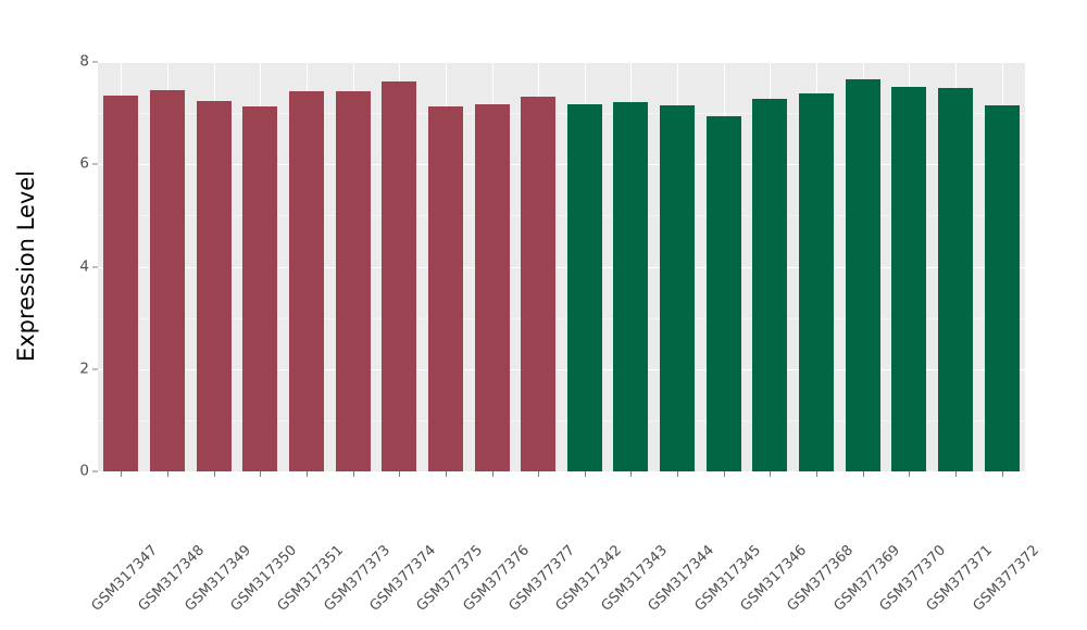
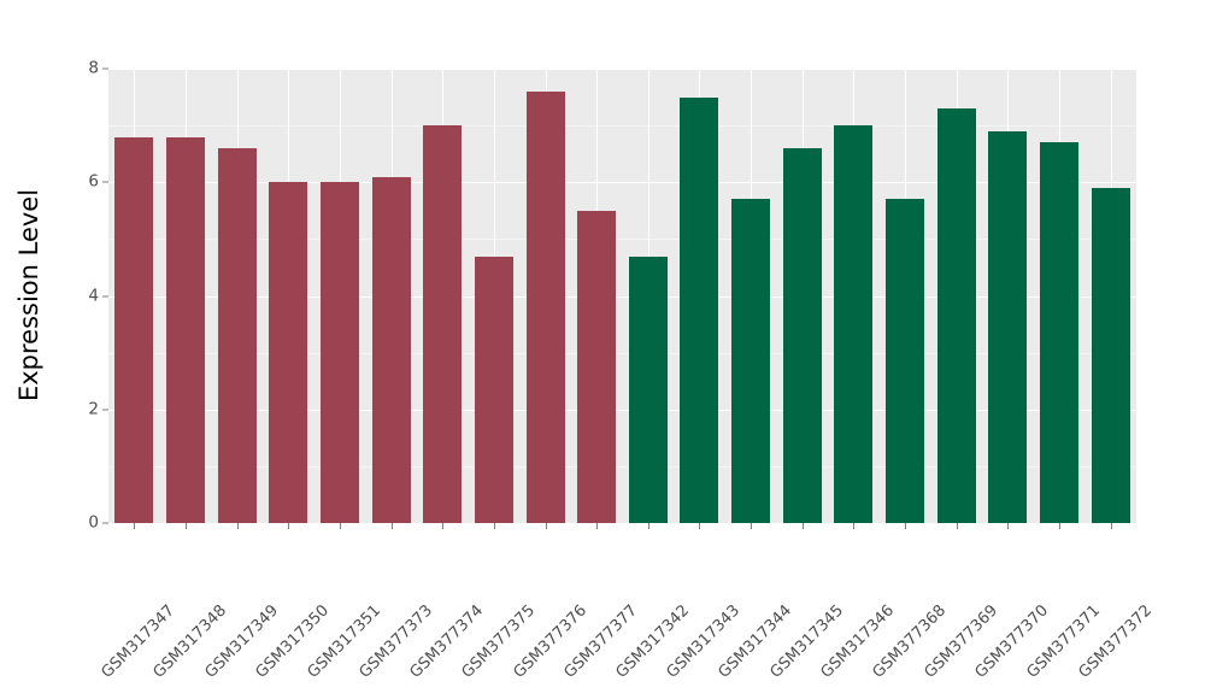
GSM317347: 7.3 -> 6.8
GSM317348: 7.5 -> 6.8
GSM317349: 7.2 -> 6.6
GSM317350: 7.1 -> 6.0
GSM317351: 7.4 -> 6.0
GSM377373: 7.4 -> 6.1
GSM377374: 7.6 -> 7.0
GSM377375: 7.1 -> 4.7
GSM377376: 7.2 -> 7.6
GSM377377: 7.3 -> 5.5
GSM317342: 7.2 -> 4.7
GSM317343: 7.2 -> 7.5
GSM317344: 7.2 -> 5.7
GSM317345: 6.9 -> 6.6
GSM317346: 7.3 -> 7.0
GSM377368: 7.4 -> 5.7
GSM377369: 7.7 -> 7.3
GSM377370: 7.5 -> 6.9
GSM377371: 7.5 -> 6.7
GSM377372: 7.2 -> 5.9
